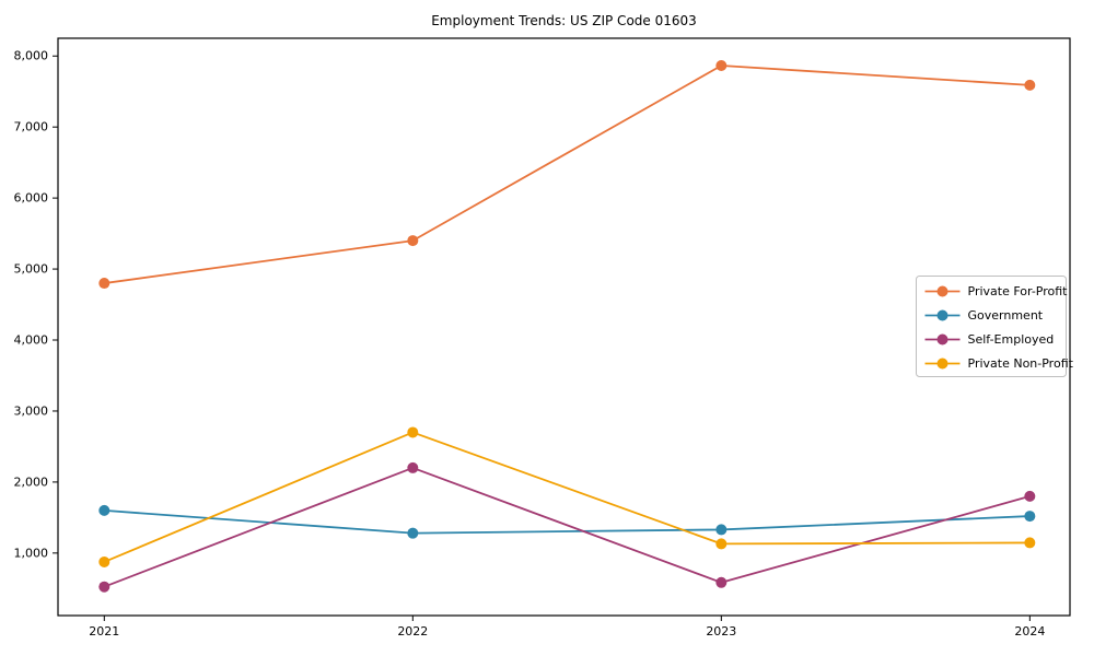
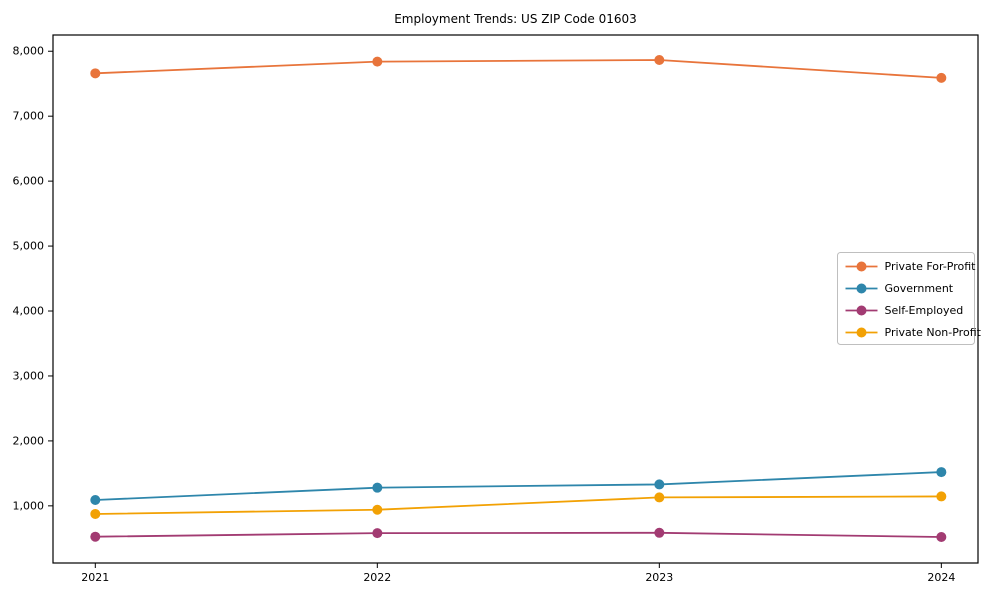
Private For-Profit/2021: 4800 -> 7700
Government/2021: 1600 -> 1100
Private For-Profit/2022: 5400 -> 7800
Self-Employed/2022: 2200 -> 600
Private Non-Profit/2022: 2700 -> 900
Self-Employed/2024: 1800 -> 500
